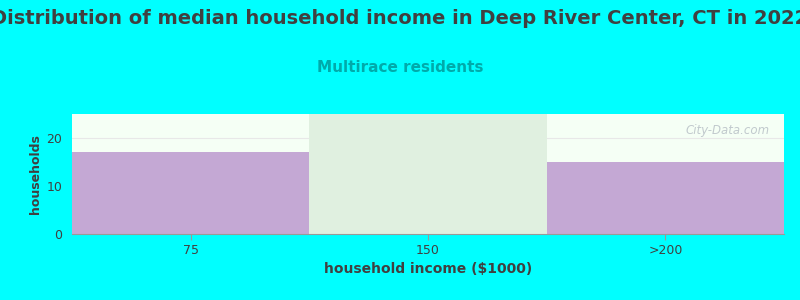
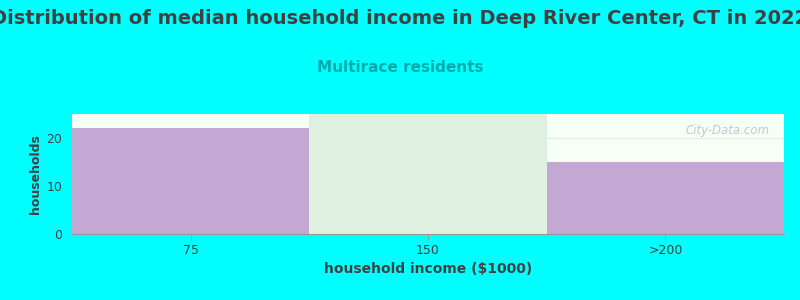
75: 17 -> 22
